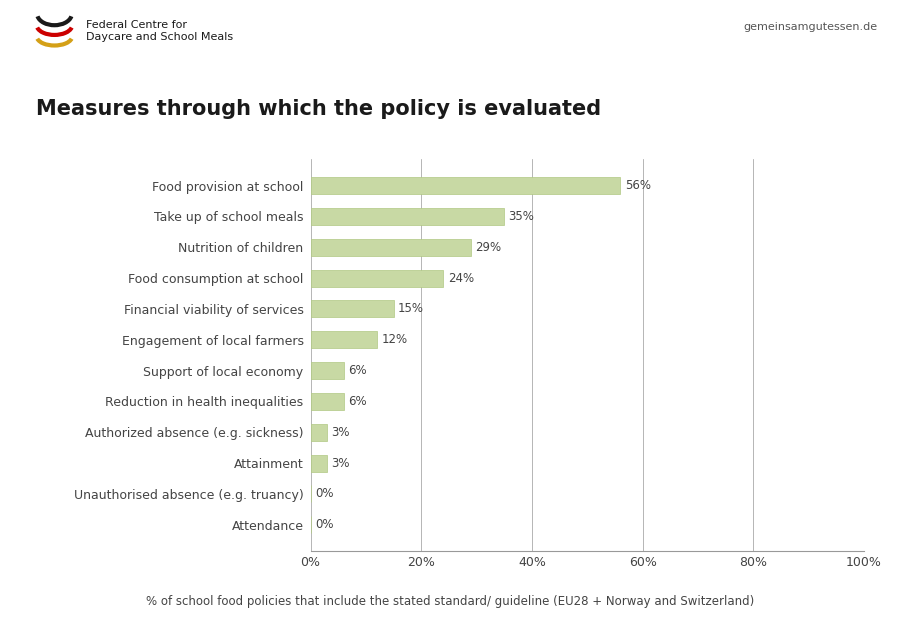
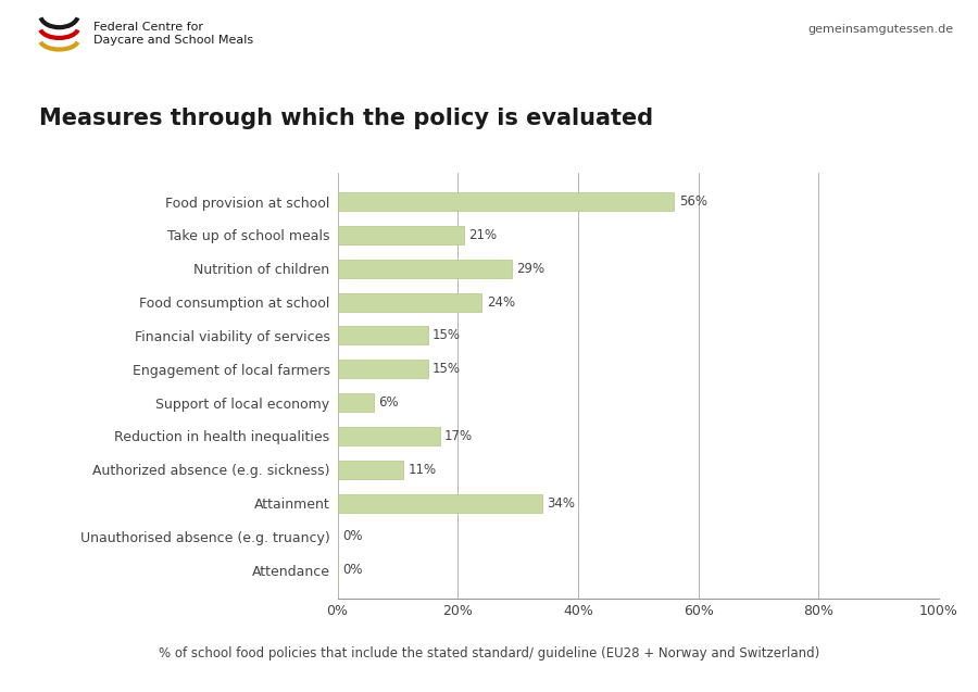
Take up of school meals: 35% -> 21%
Engagement of local farmers: 12% -> 15%
Reduction in health inequalities: 6% -> 17%
Authorized absence (e.g. sickness): 3% -> 11%
Attainment: 3% -> 34%
